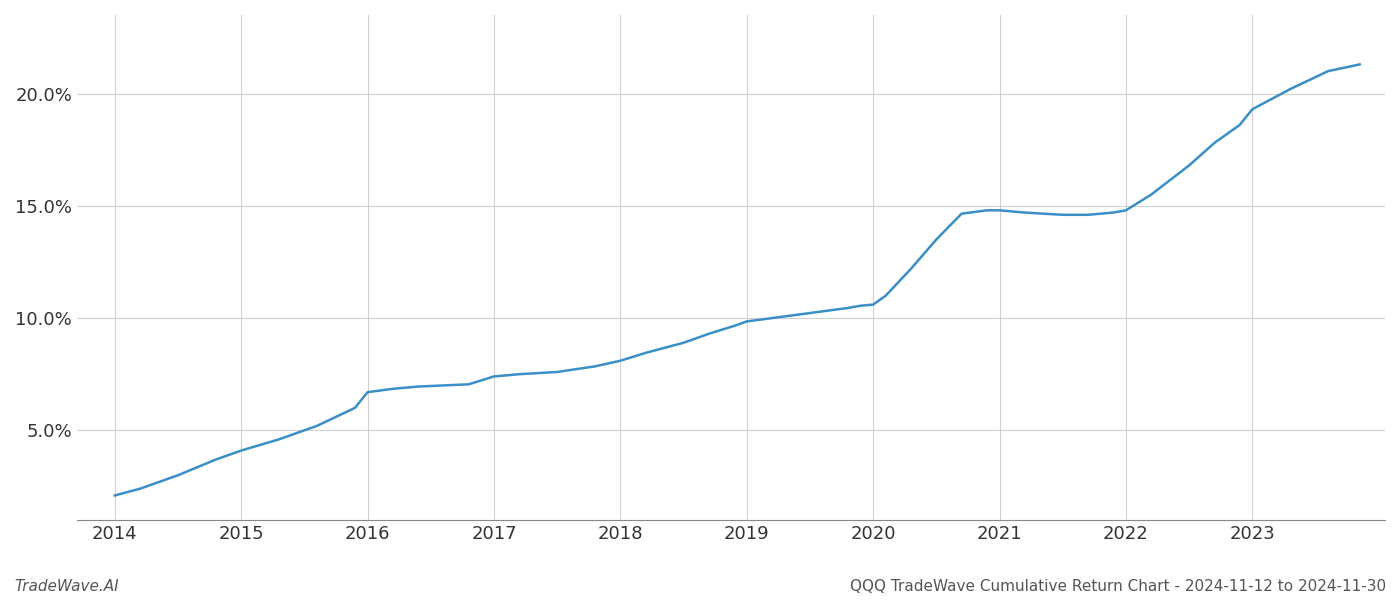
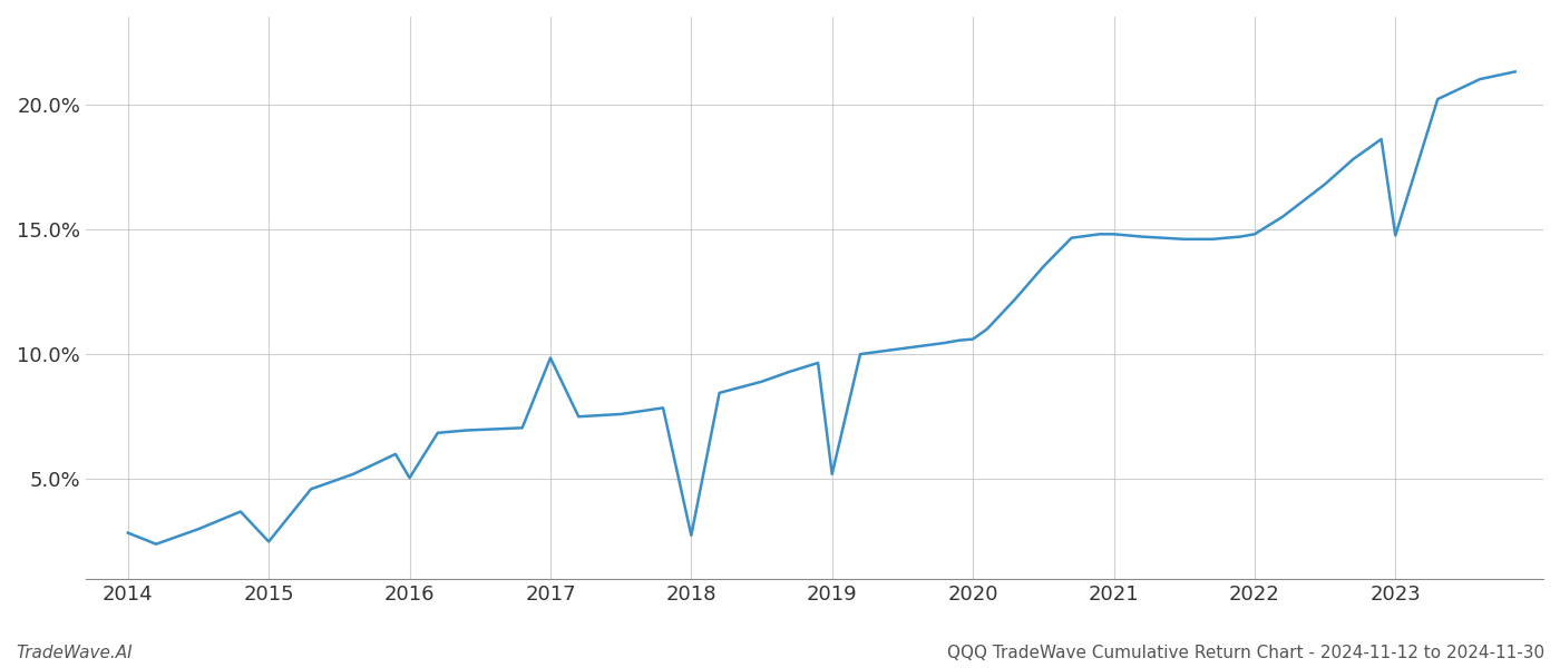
2014: 2.10% -> 2.85%
2015: 4.10% -> 2.50%
2016: 6.70% -> 5.05%
2017: 7.40% -> 9.85%
2018: 8.10% -> 2.75%
2019: 9.85% -> 5.20%
2023: 19.30% -> 14.75%
